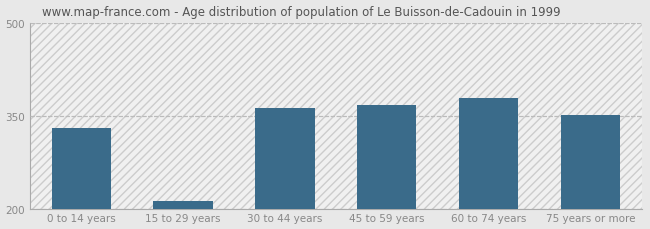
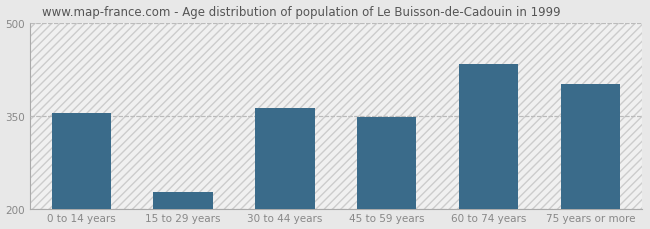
0 to 14 years: 330 -> 354
15 to 29 years: 213 -> 226
45 to 59 years: 367 -> 348
60 to 74 years: 378 -> 434
75 years or more: 351 -> 402
